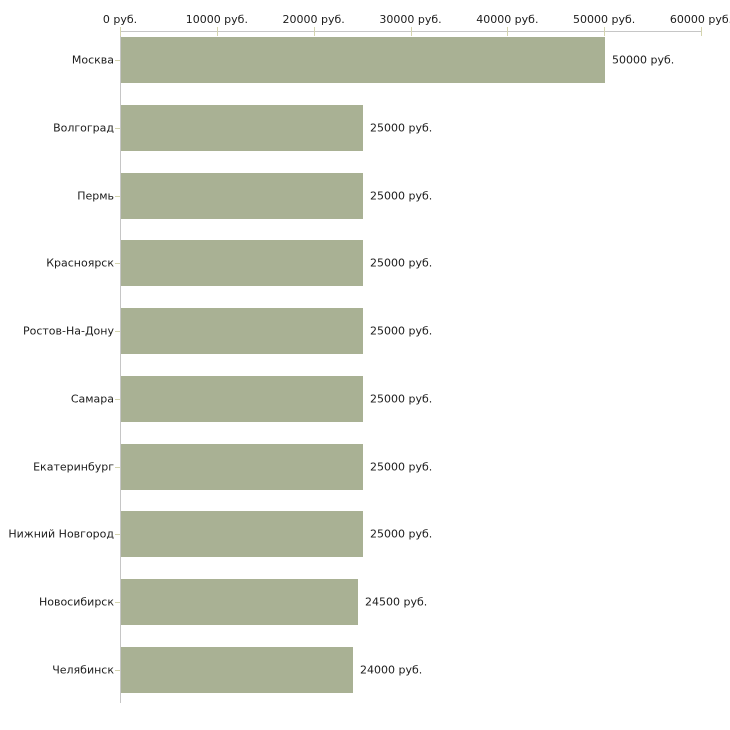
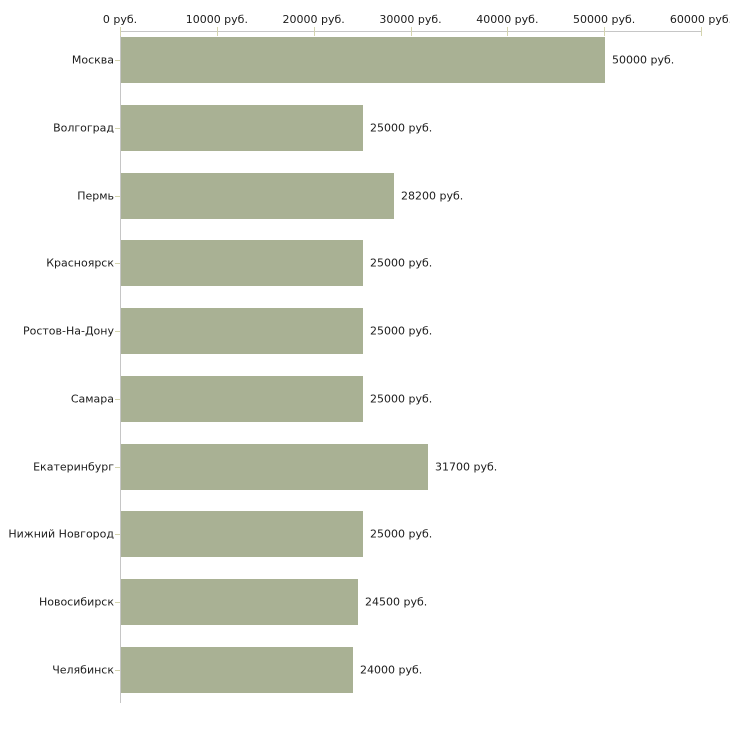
Пермь: 25000 -> 28200
Екатеринбург: 25000 -> 31700
